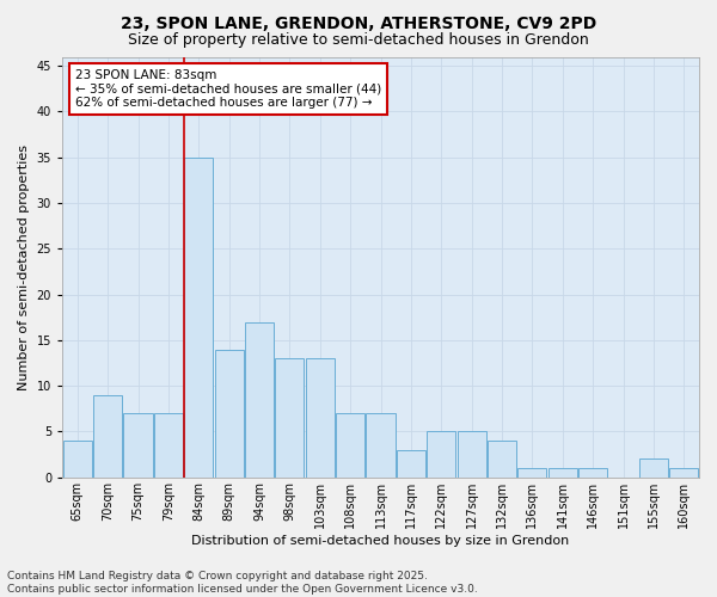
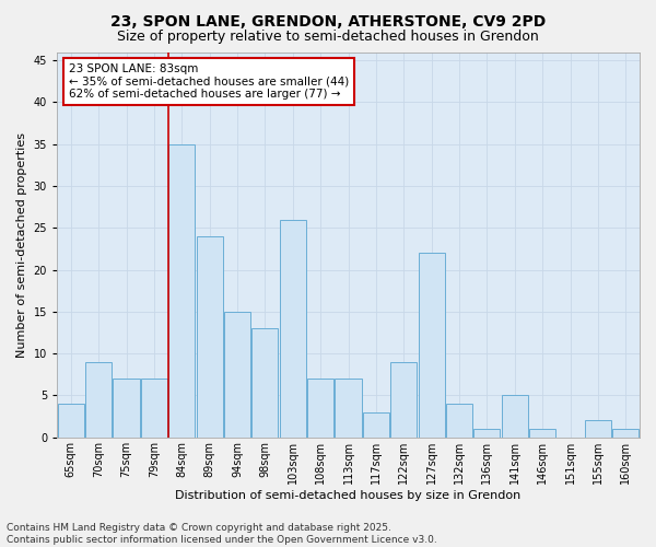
89sqm: 14 -> 24
94sqm: 17 -> 15
103sqm: 13 -> 26
122sqm: 5 -> 9
127sqm: 5 -> 22
141sqm: 1 -> 5
